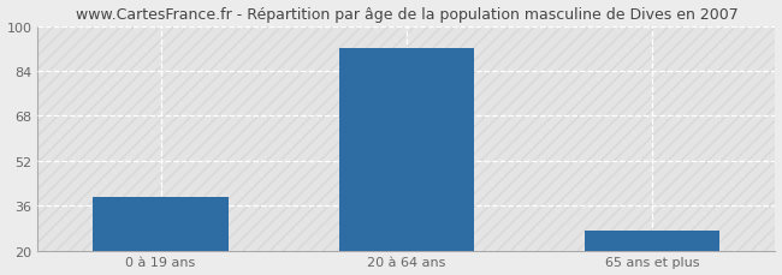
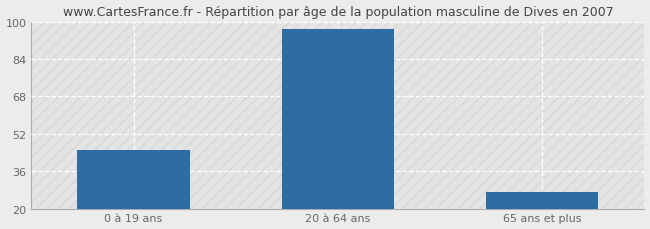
0 à 19 ans: 39 -> 45
20 à 64 ans: 92 -> 97
